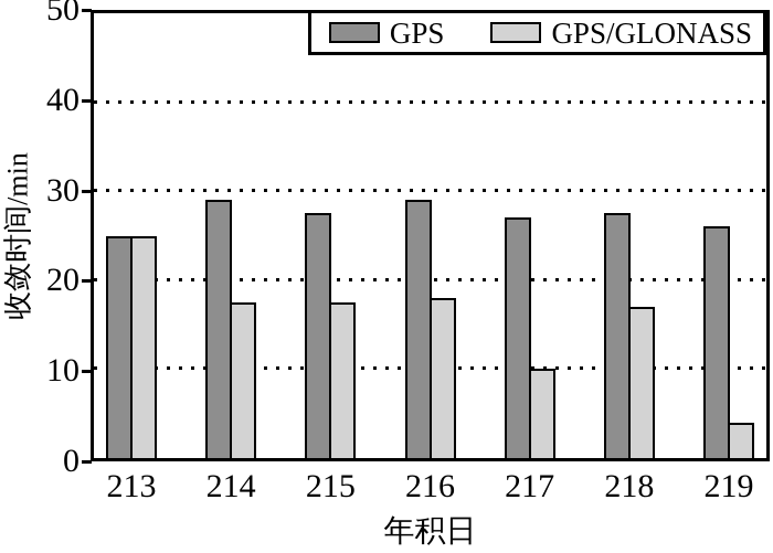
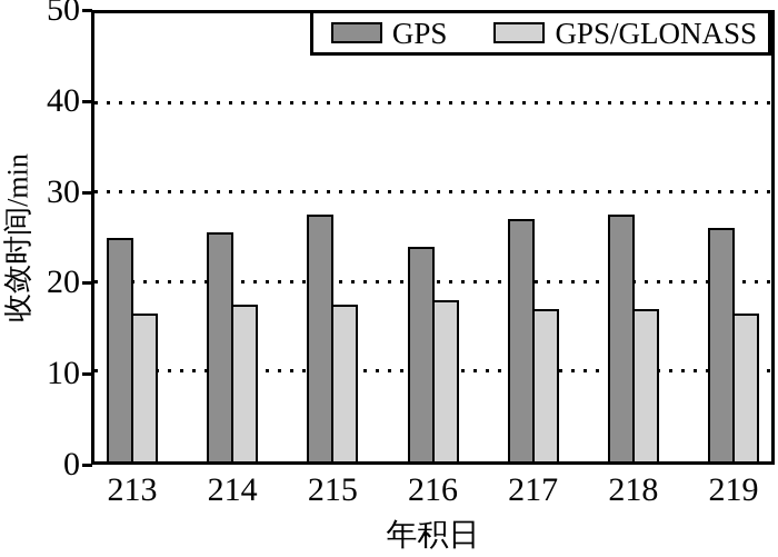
GPS/GLONASS/213: 25 -> 16
GPS/214: 29 -> 26
GPS/216: 29 -> 24
GPS/GLONASS/217: 10 -> 17
GPS/GLONASS/219: 4 -> 16
